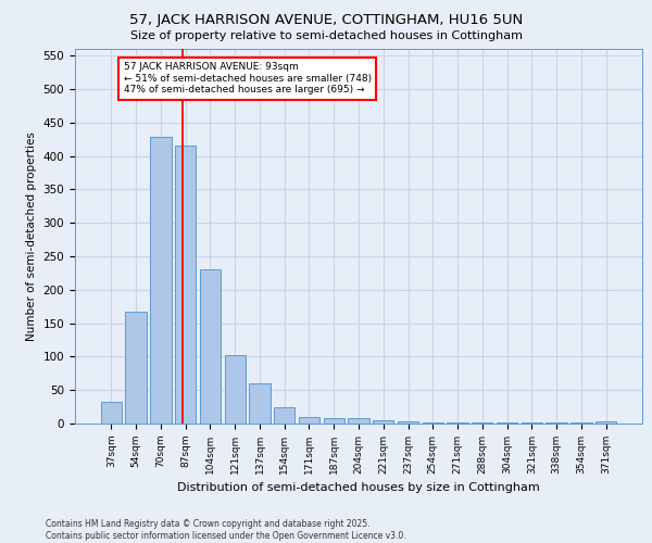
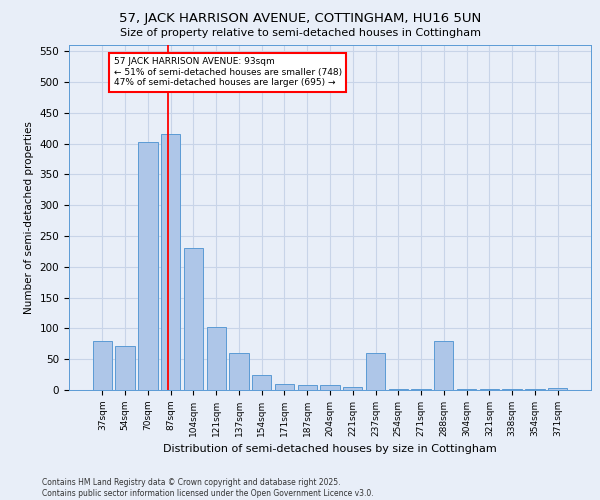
37sqm: 33 -> 80
54sqm: 168 -> 72
70sqm: 428 -> 402
237sqm: 4 -> 60
288sqm: 1 -> 80
